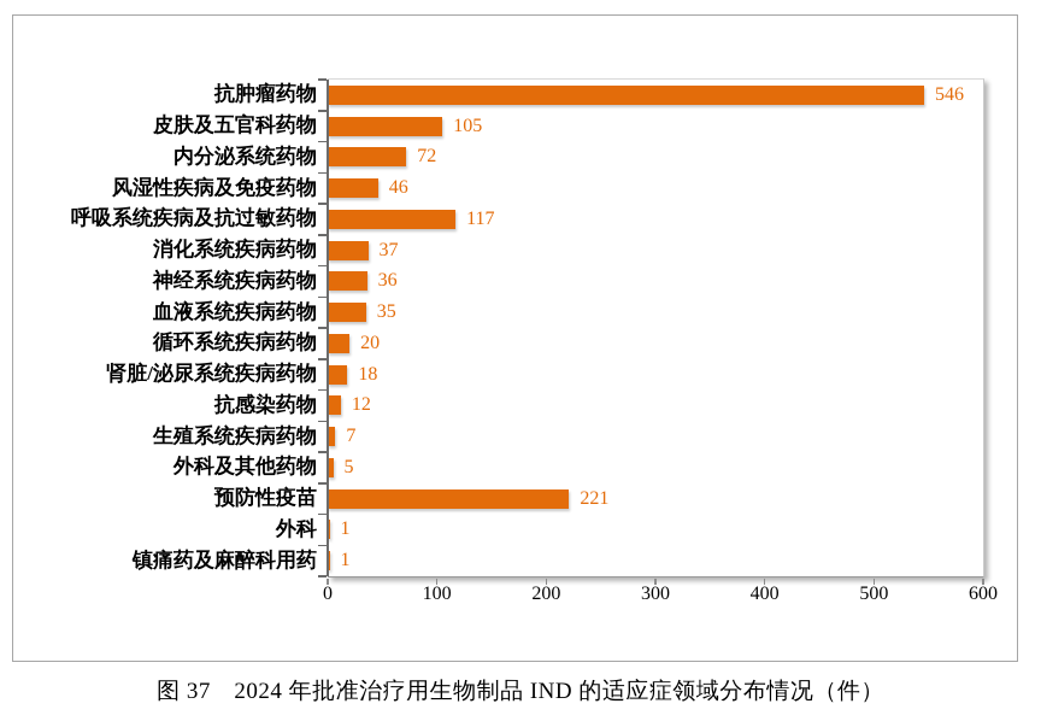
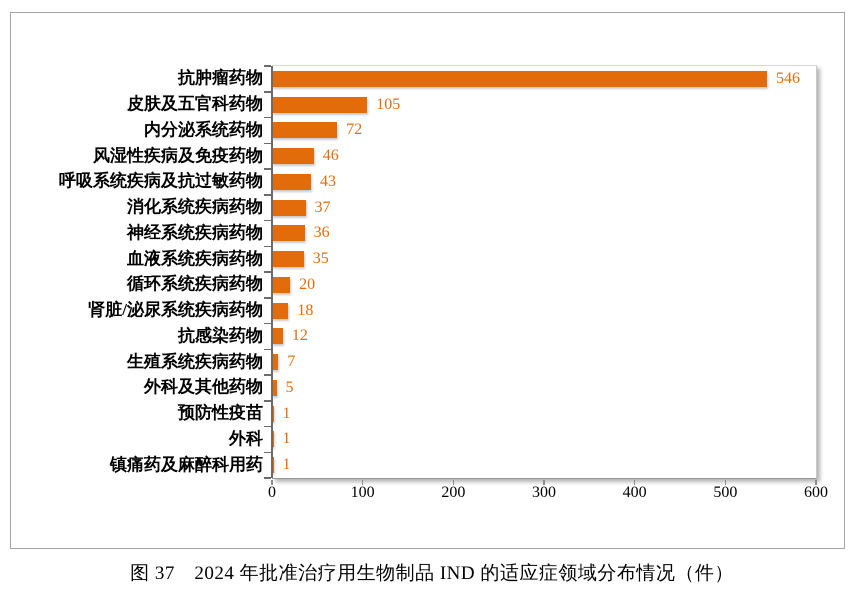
呼吸系统疾病及抗过敏药物: 117 -> 43
预防性疫苗: 221 -> 1
